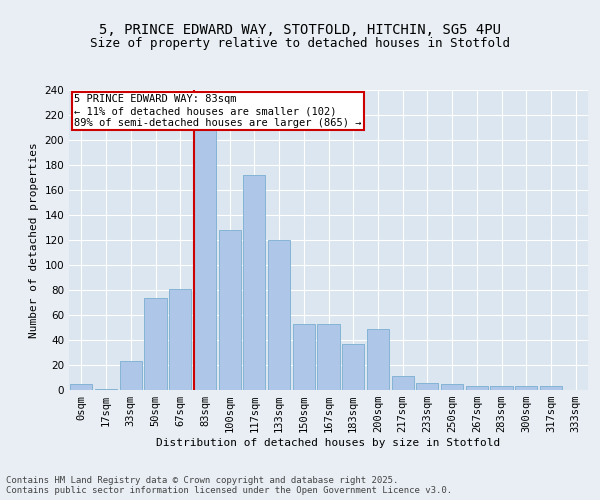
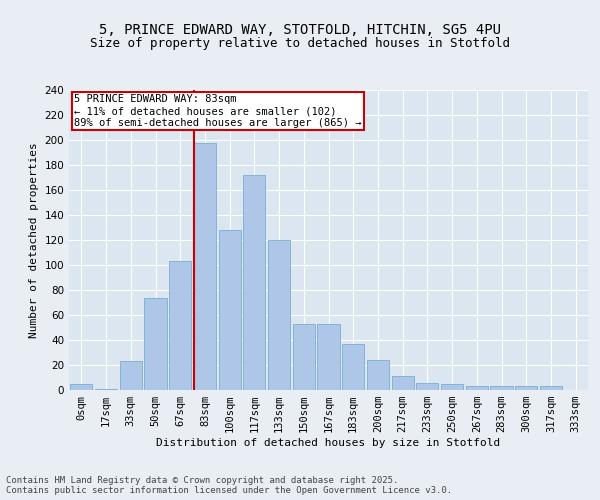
67sqm: 81 -> 103
83sqm: 210 -> 198
200sqm: 49 -> 24
